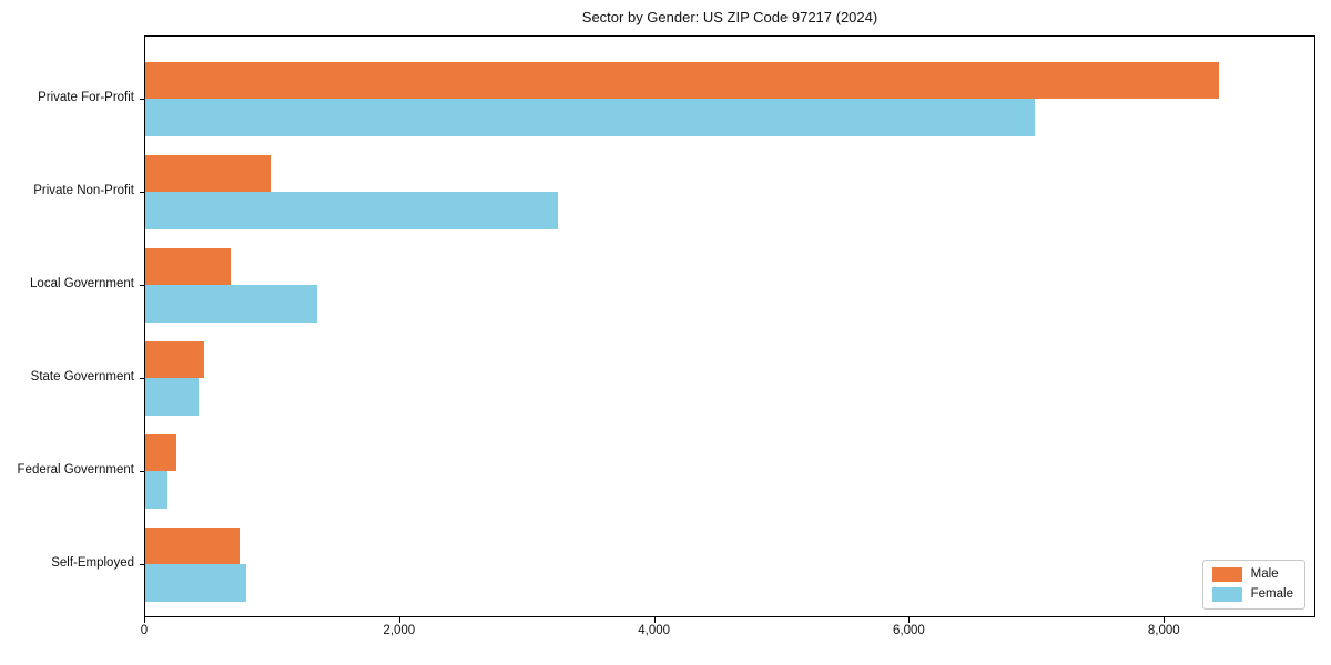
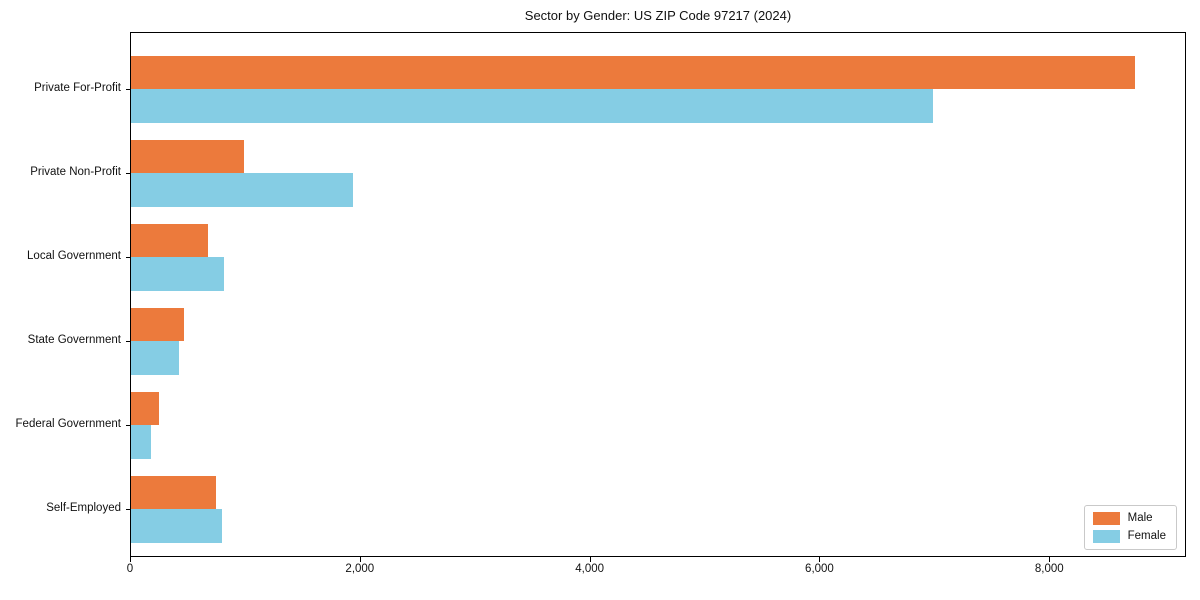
Male/Private For-Profit: 8420 -> 8740
Female/Private Non-Profit: 3240 -> 1930
Female/Local Government: 1350 -> 810
